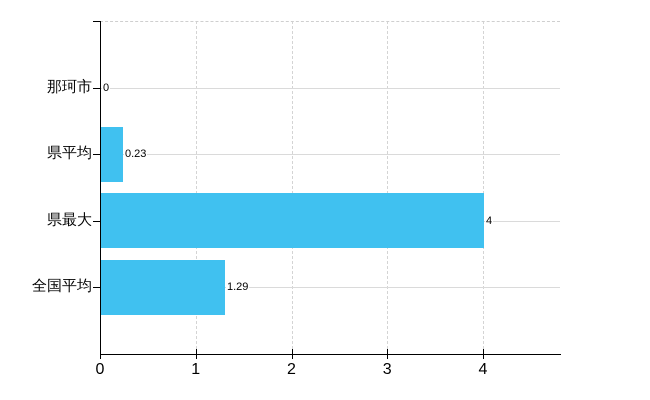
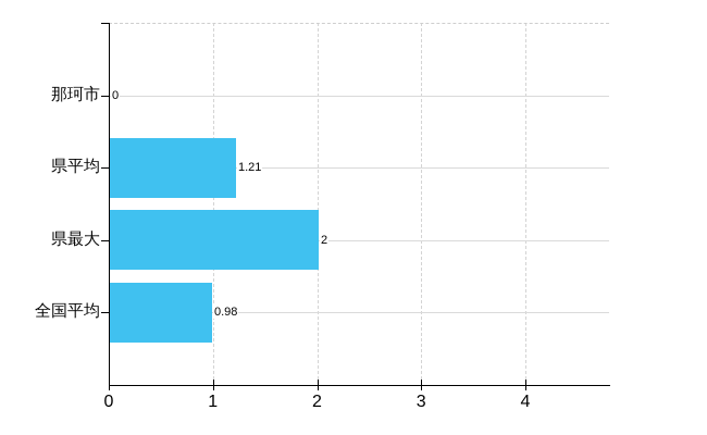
県平均: 0.23 -> 1.21
県最大: 4 -> 2
全国平均: 1.29 -> 0.98
